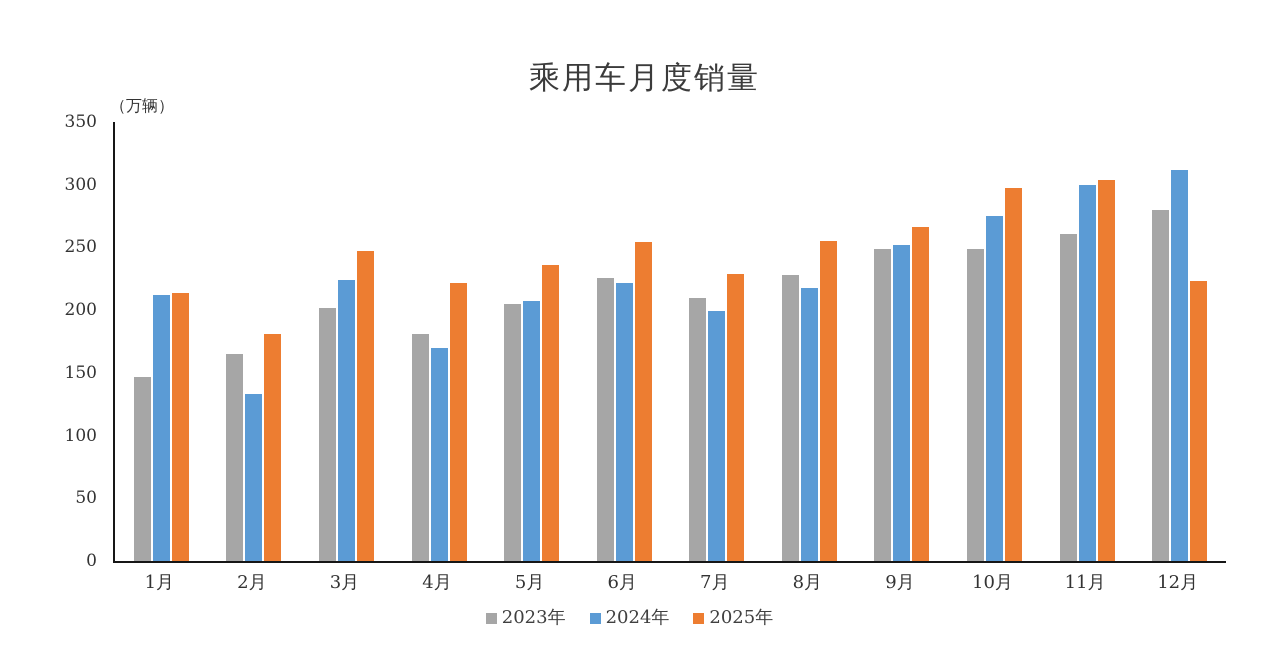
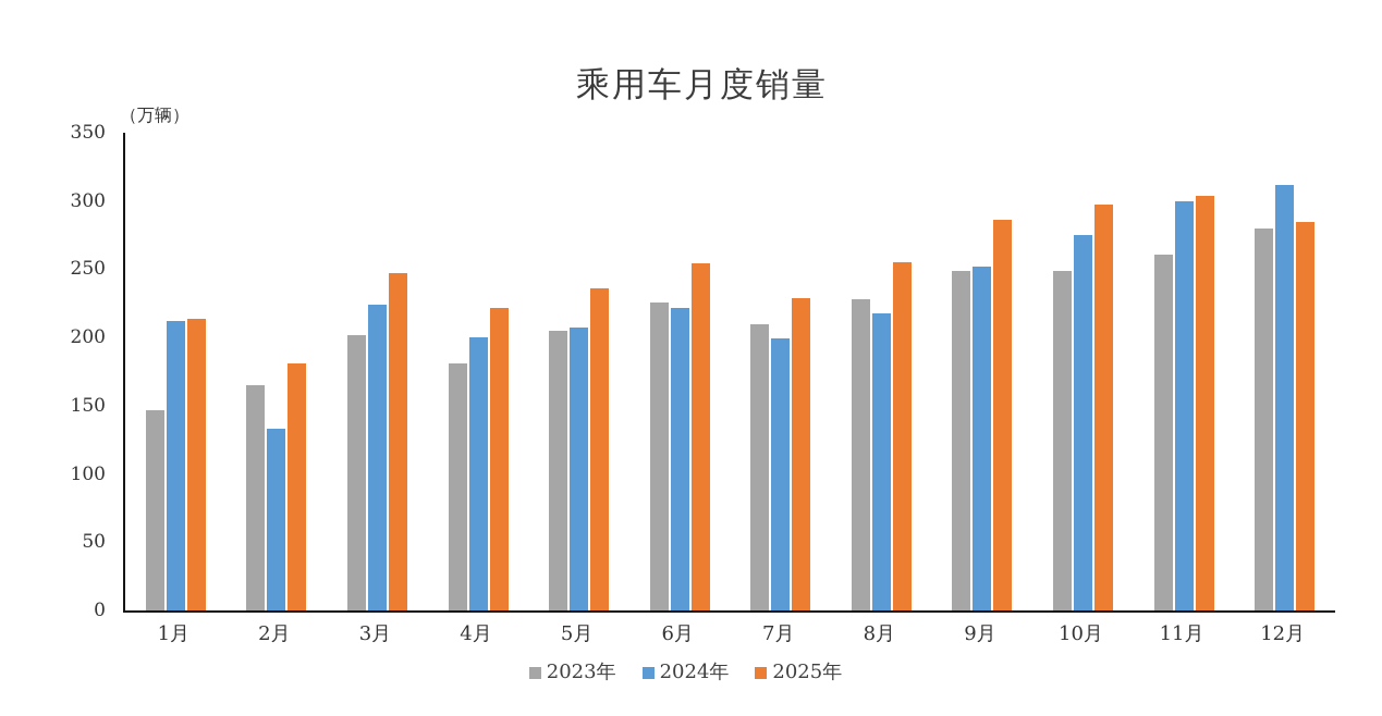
2024年/4月: 170 -> 200
2025年/9月: 266 -> 286
2025年/12月: 223 -> 285
